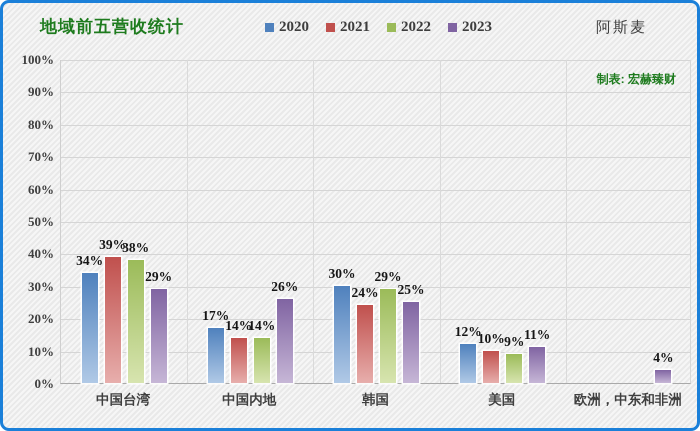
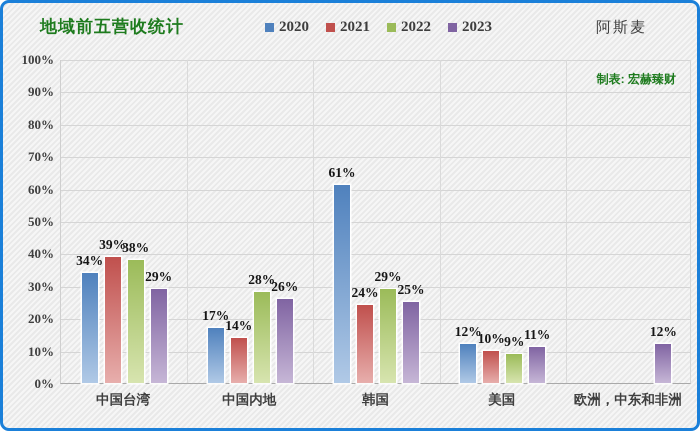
2022/中国内地: 14% -> 28%
2020/韩国: 30% -> 61%
2023/欧洲，中东和非洲: 4% -> 12%
